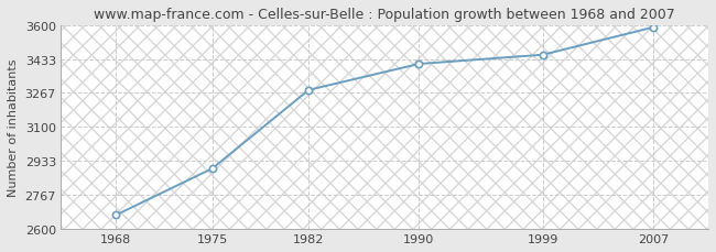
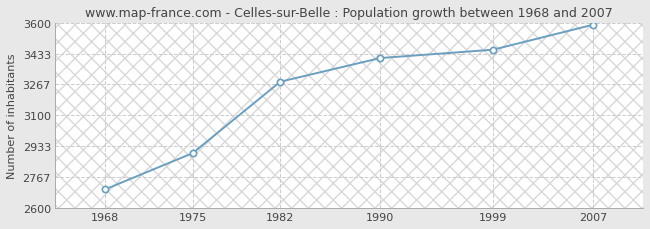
1968: 2670 -> 2700
